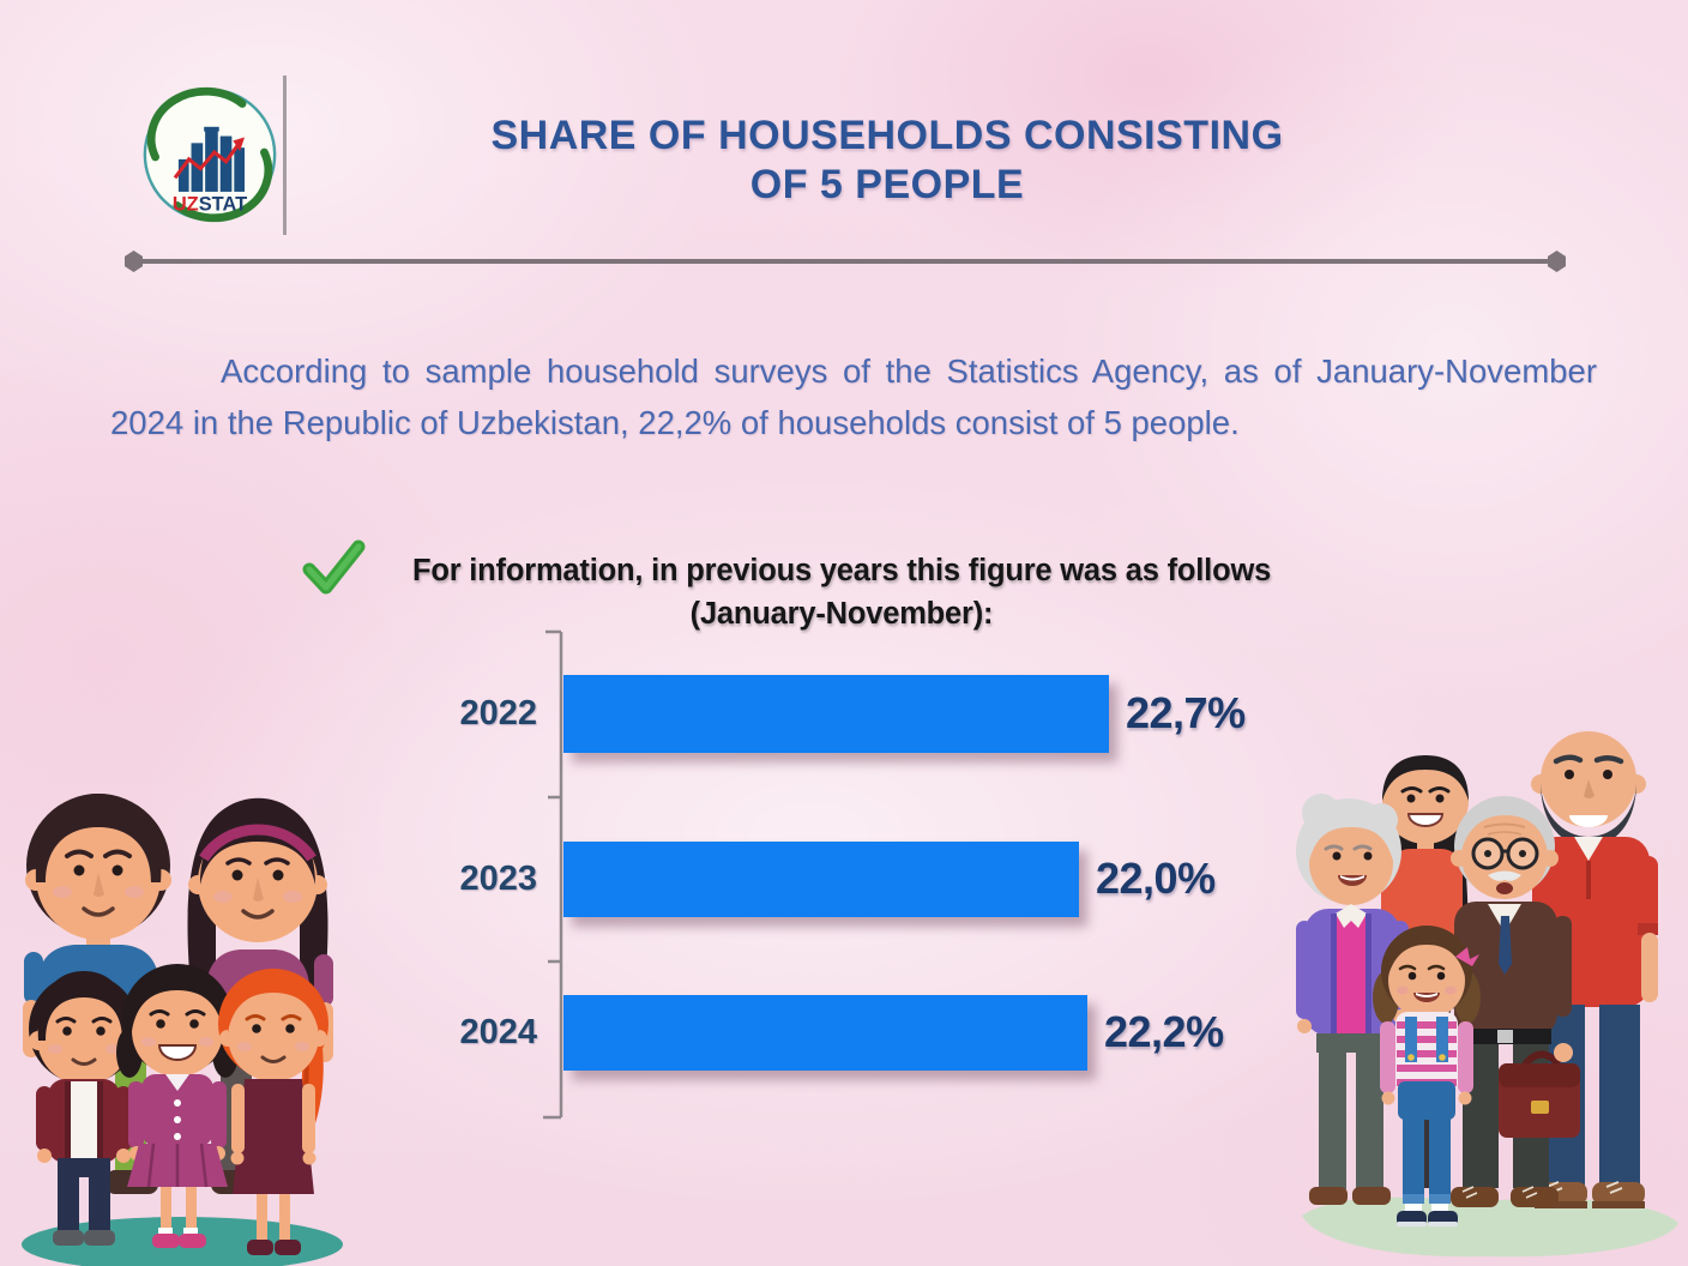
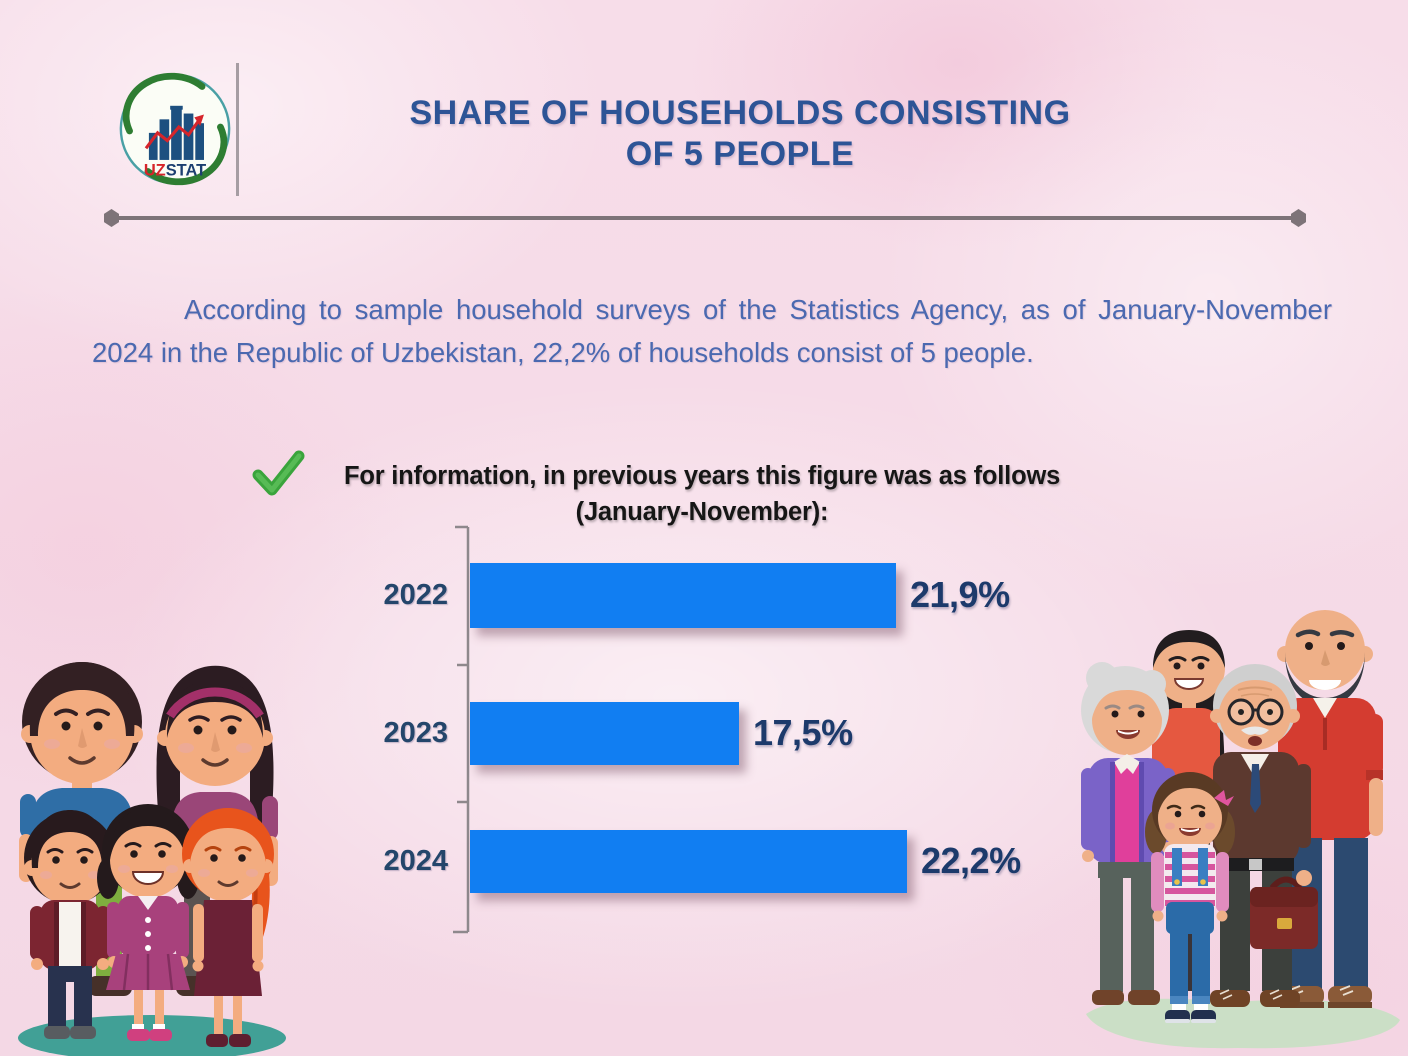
2022: 22,7% -> 21,9%
2023: 22,0% -> 17,5%
